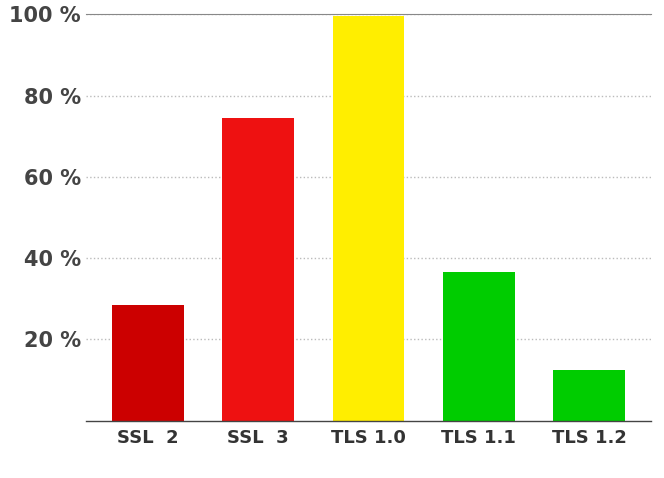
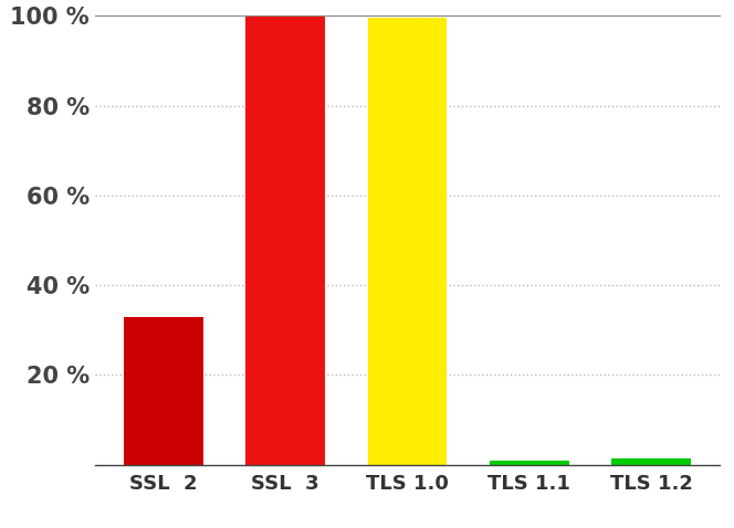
SSL 2: 28.5 % -> 33.0 %
SSL 3: 74.5 % -> 100.0 %
TLS 1.1: 36.5 % -> 1.0 %
TLS 1.2: 12.5 % -> 1.5 %
